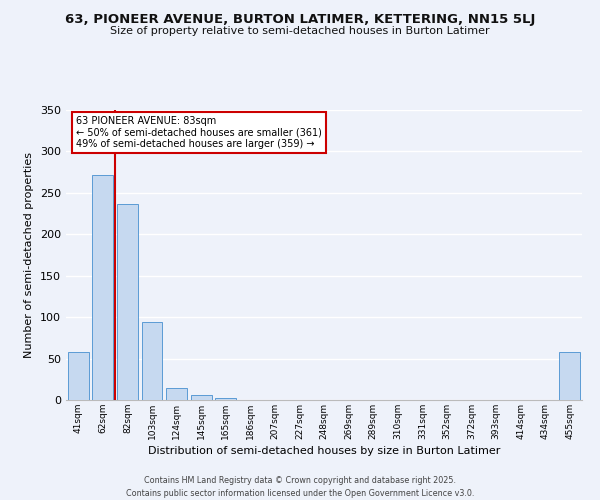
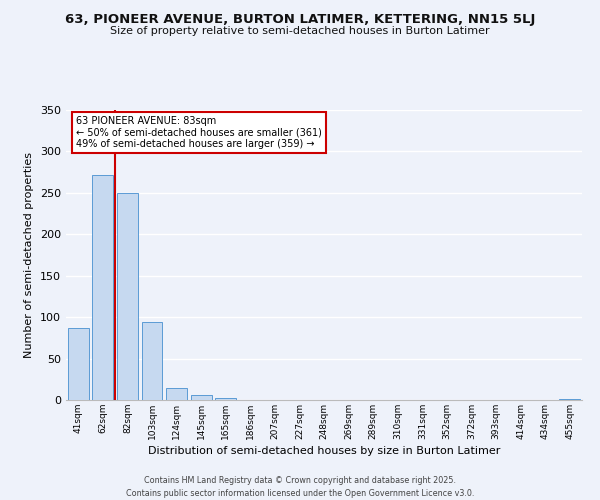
41sqm: 58 -> 87
82sqm: 236 -> 250
455sqm: 58 -> 1
